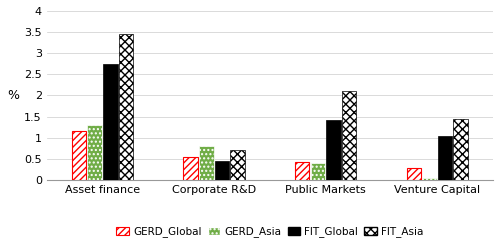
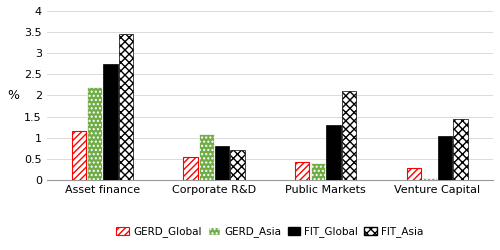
GERD_Asia/Asset finance: 1.30 -> 2.20
GERD_Asia/Corporate R&D: 0.80 -> 1.10
FIT_Global/Corporate R&D: 0.45 -> 0.80
FIT_Global/Public Markets: 1.42 -> 1.30
